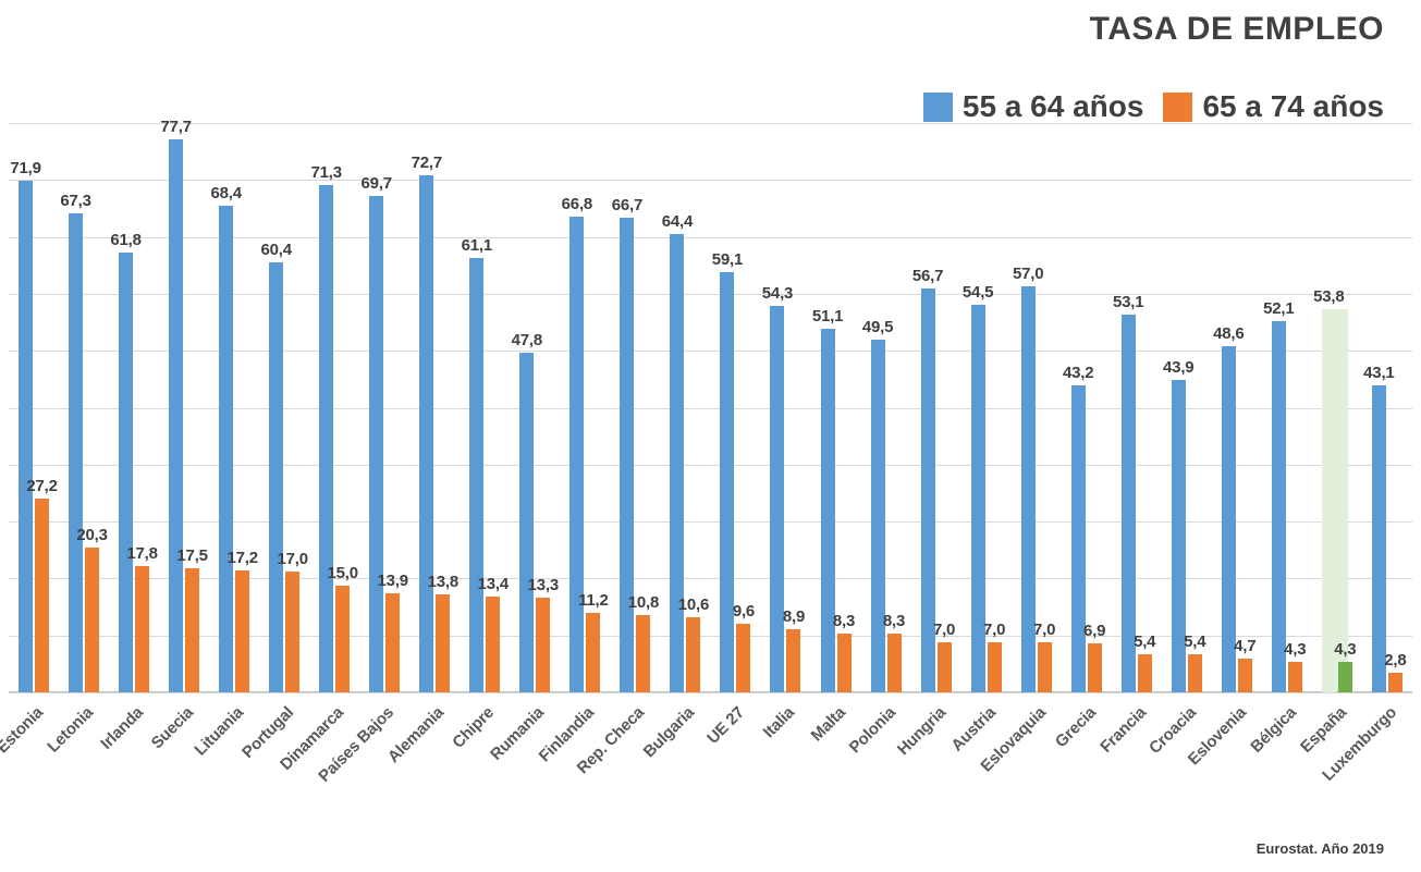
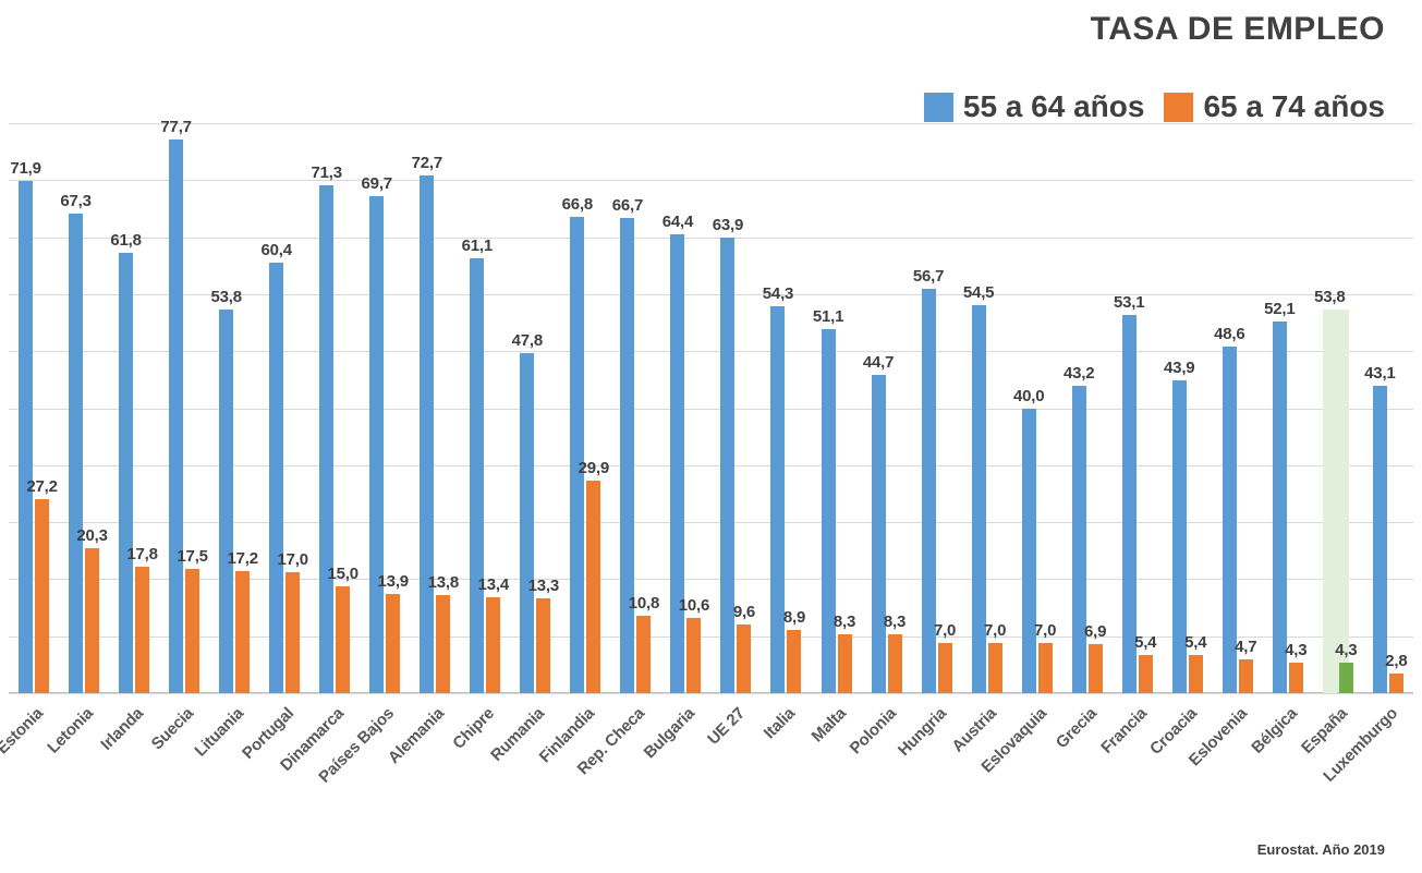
55 a 64 años/Lituania: 68,4 -> 53,8
65 a 74 años/Finlandia: 11,2 -> 29,9
55 a 64 años/UE 27: 59,1 -> 63,9
55 a 64 años/Polonia: 49,5 -> 44,7
55 a 64 años/Eslovaquia: 57,0 -> 40,0
